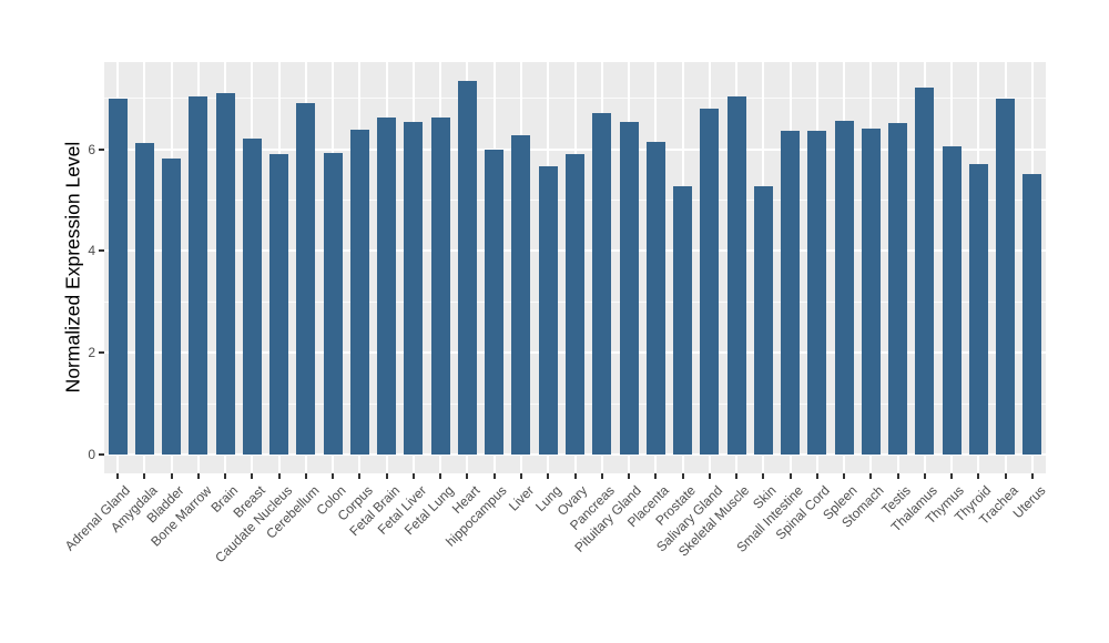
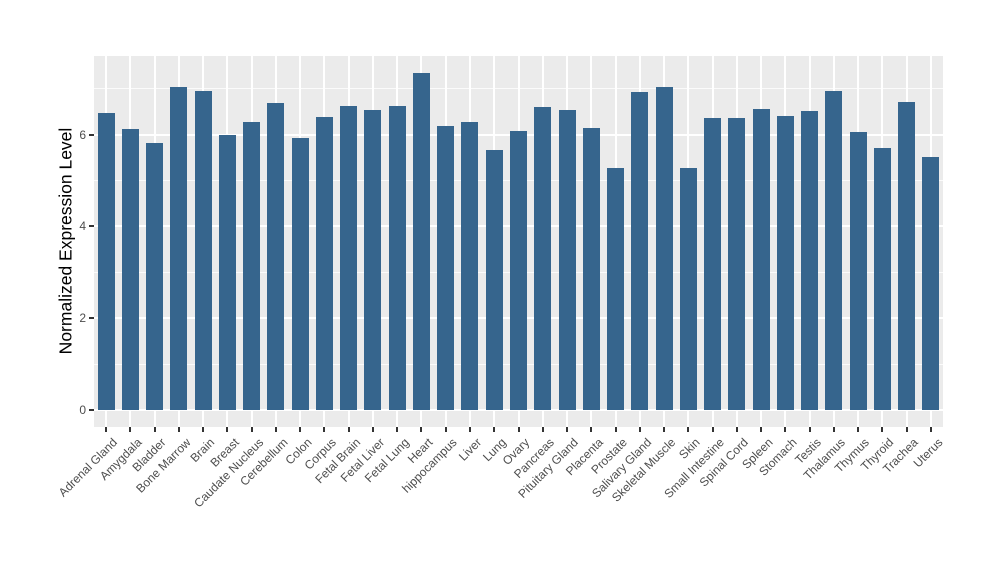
Adrenal Gland: 7.0 -> 6.5
Brain: 7.1 -> 6.9
Breast: 6.2 -> 6.0
Caudate Nucleus: 5.9 -> 6.3
Cerebellum: 6.9 -> 6.7
hippocampus: 6.0 -> 6.2
Ovary: 5.9 -> 6.1
Pancreas: 6.7 -> 6.6
Salivary Gland: 6.8 -> 6.9
Thalamus: 7.2 -> 6.9
Trachea: 7.0 -> 6.7
